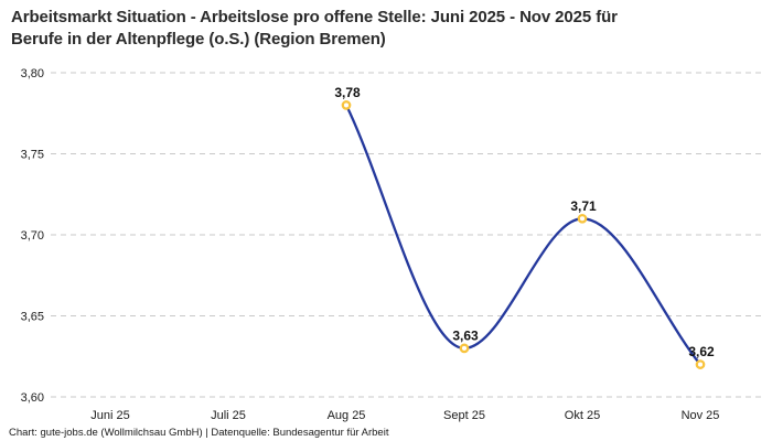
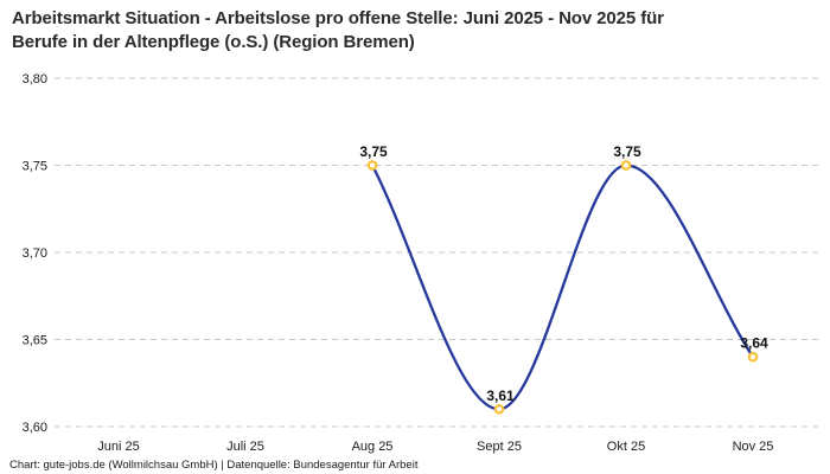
Aug 25: 3,78 -> 3,75
Sept 25: 3,63 -> 3,61
Okt 25: 3,71 -> 3,75
Nov 25: 3,62 -> 3,64
